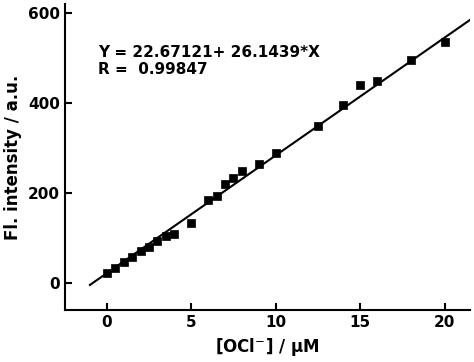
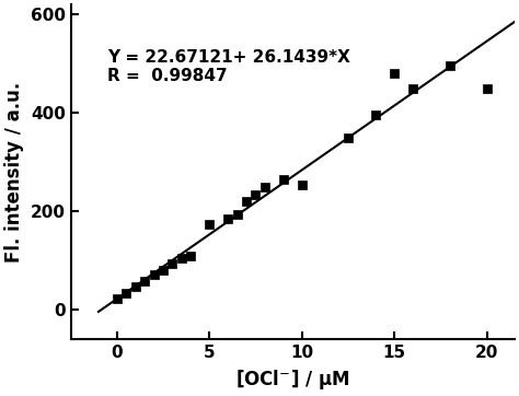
5: 135 -> 175
10: 290 -> 255
15: 440 -> 480
20: 535 -> 450
